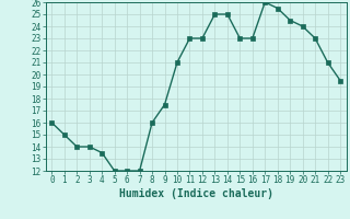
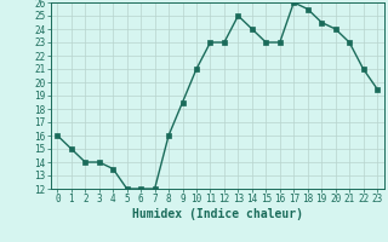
9: 17.5 -> 18.5
14: 25.0 -> 24.0
